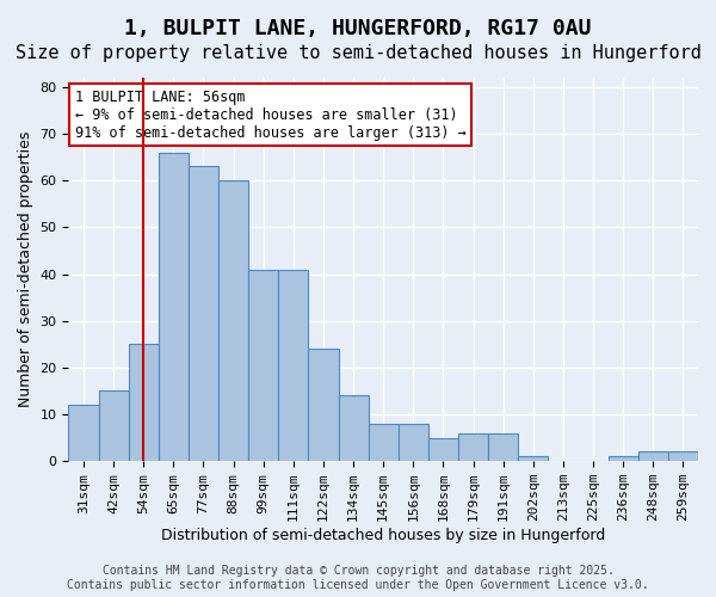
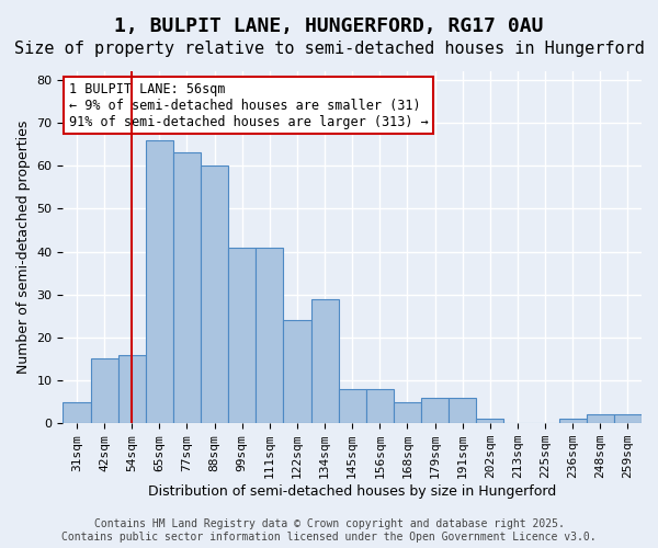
31sqm: 12 -> 5
54sqm: 25 -> 16
134sqm: 14 -> 29
